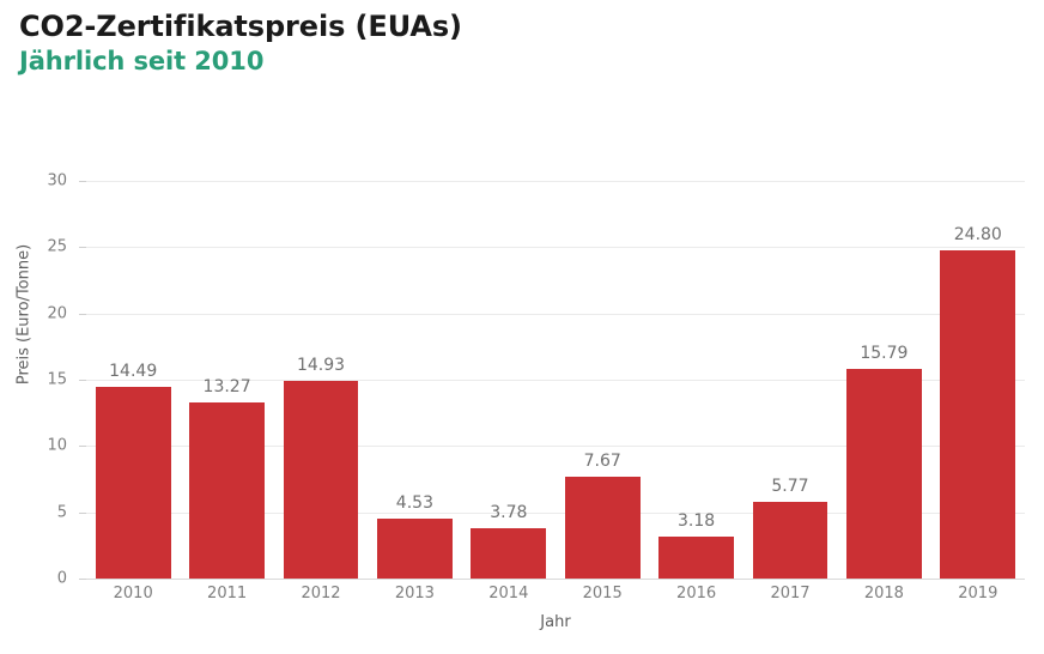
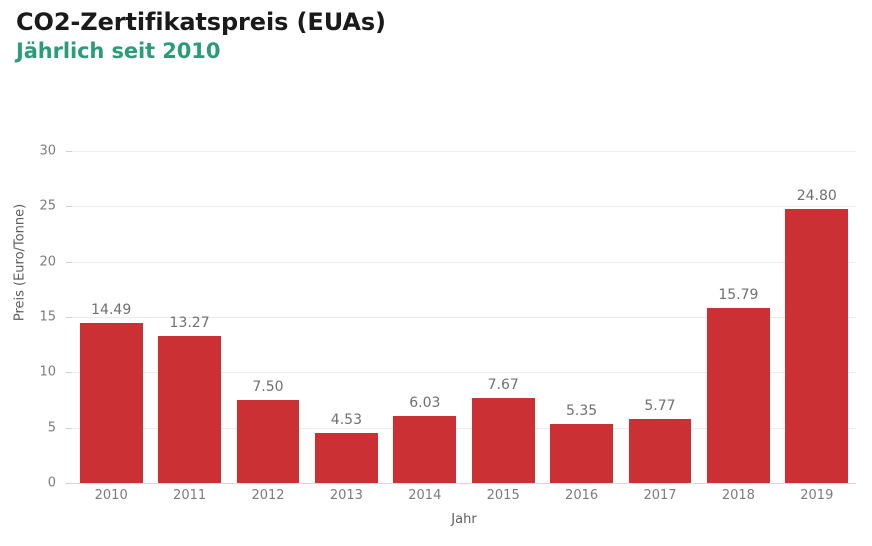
2012: 14.93 -> 7.50
2014: 3.78 -> 6.03
2016: 3.18 -> 5.35
